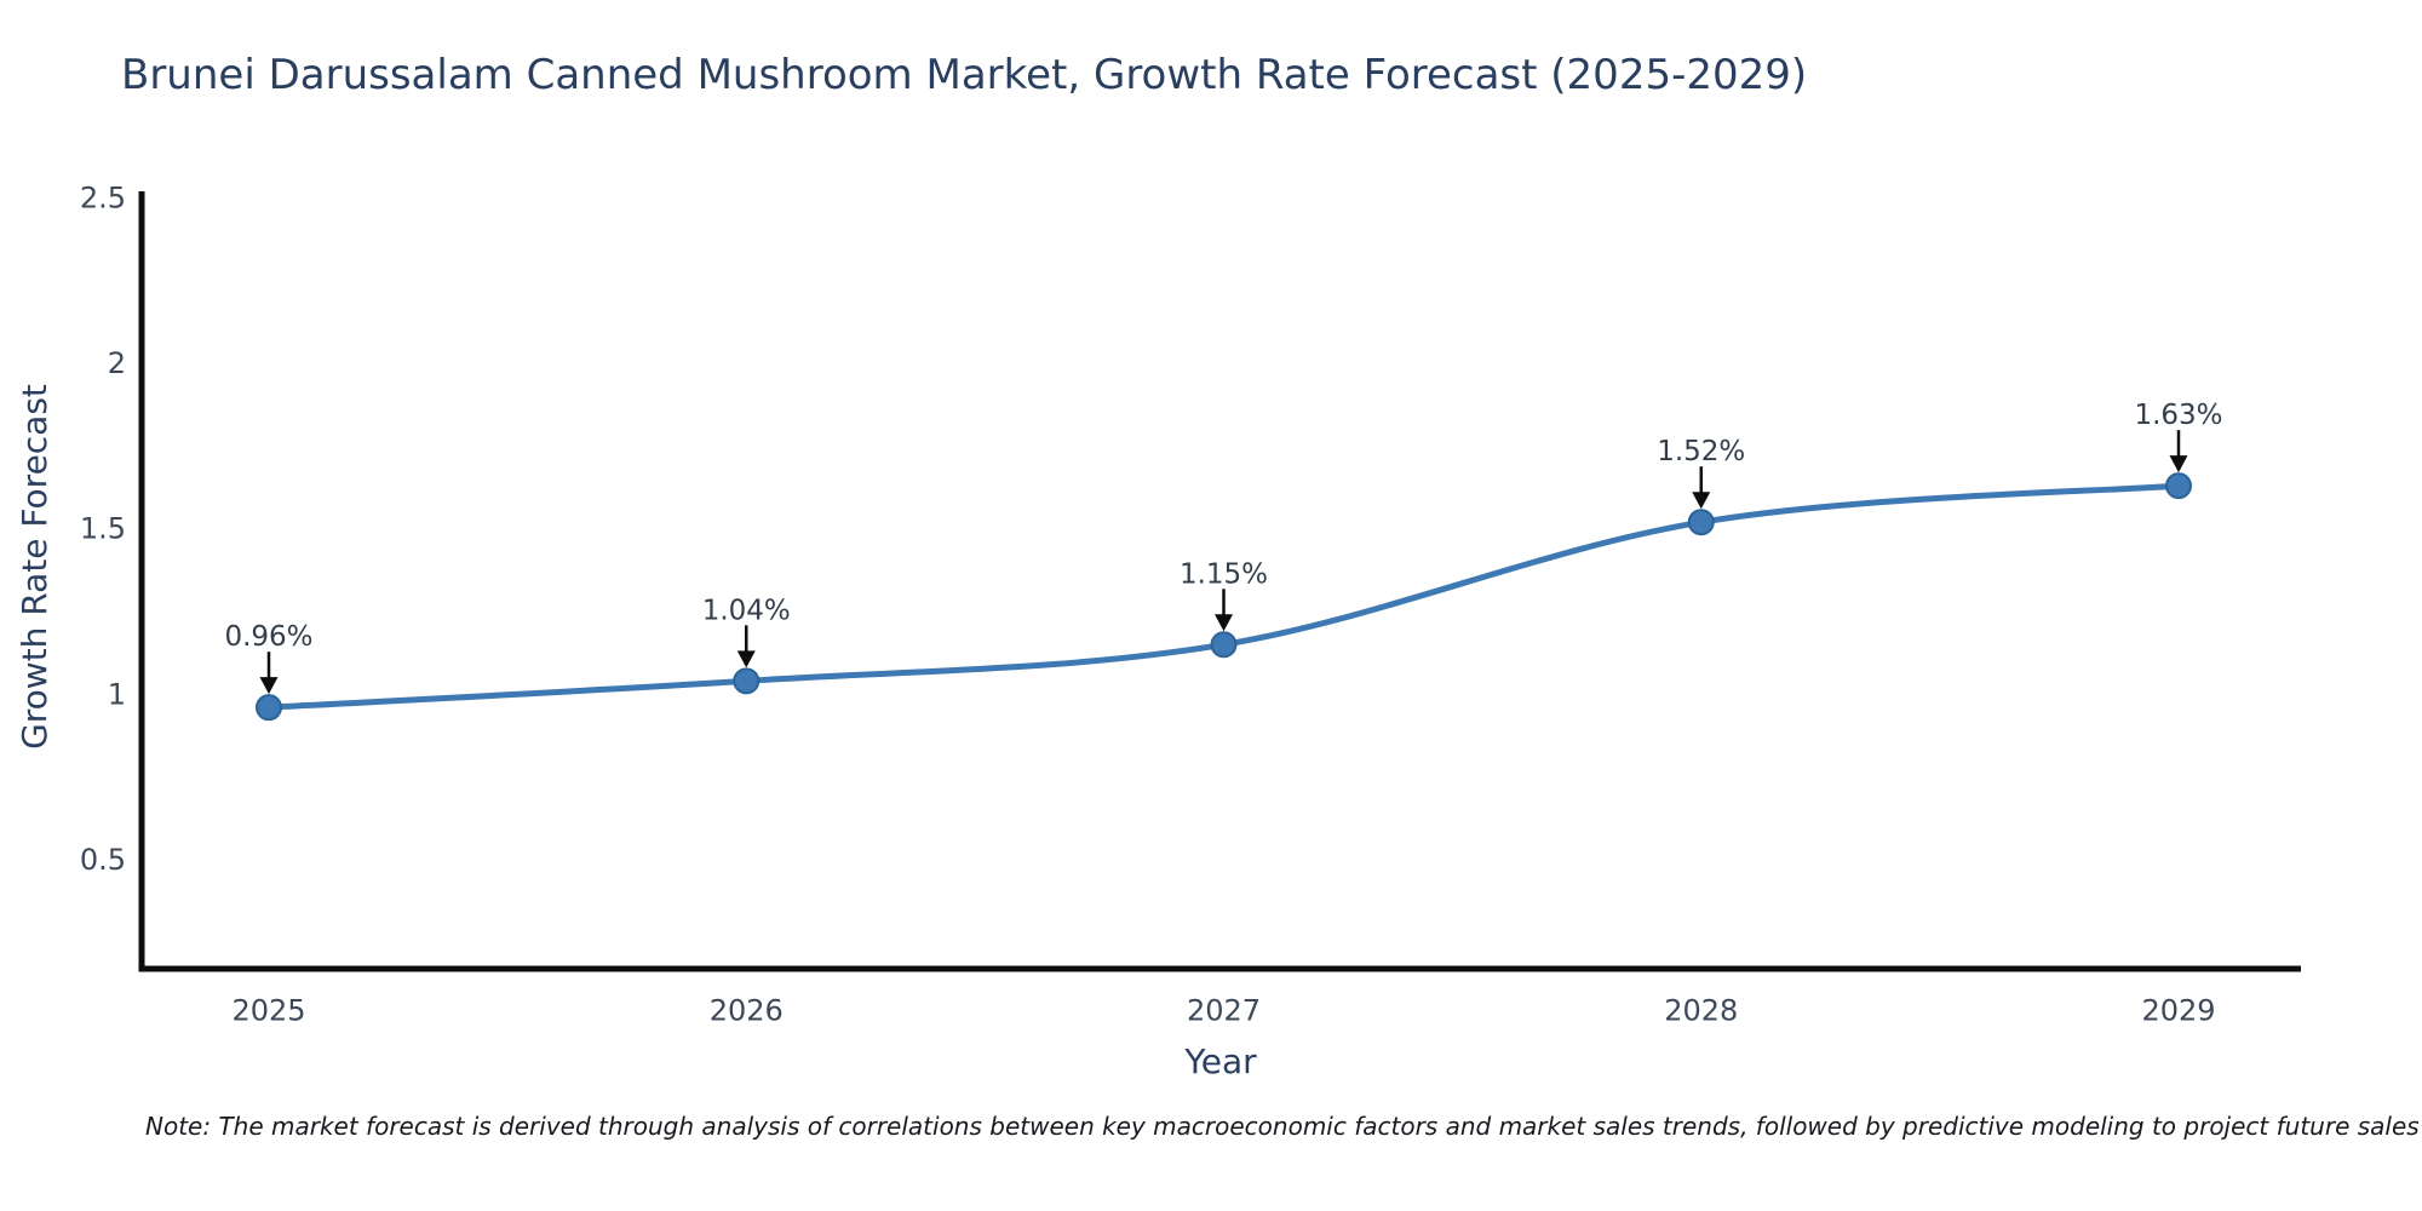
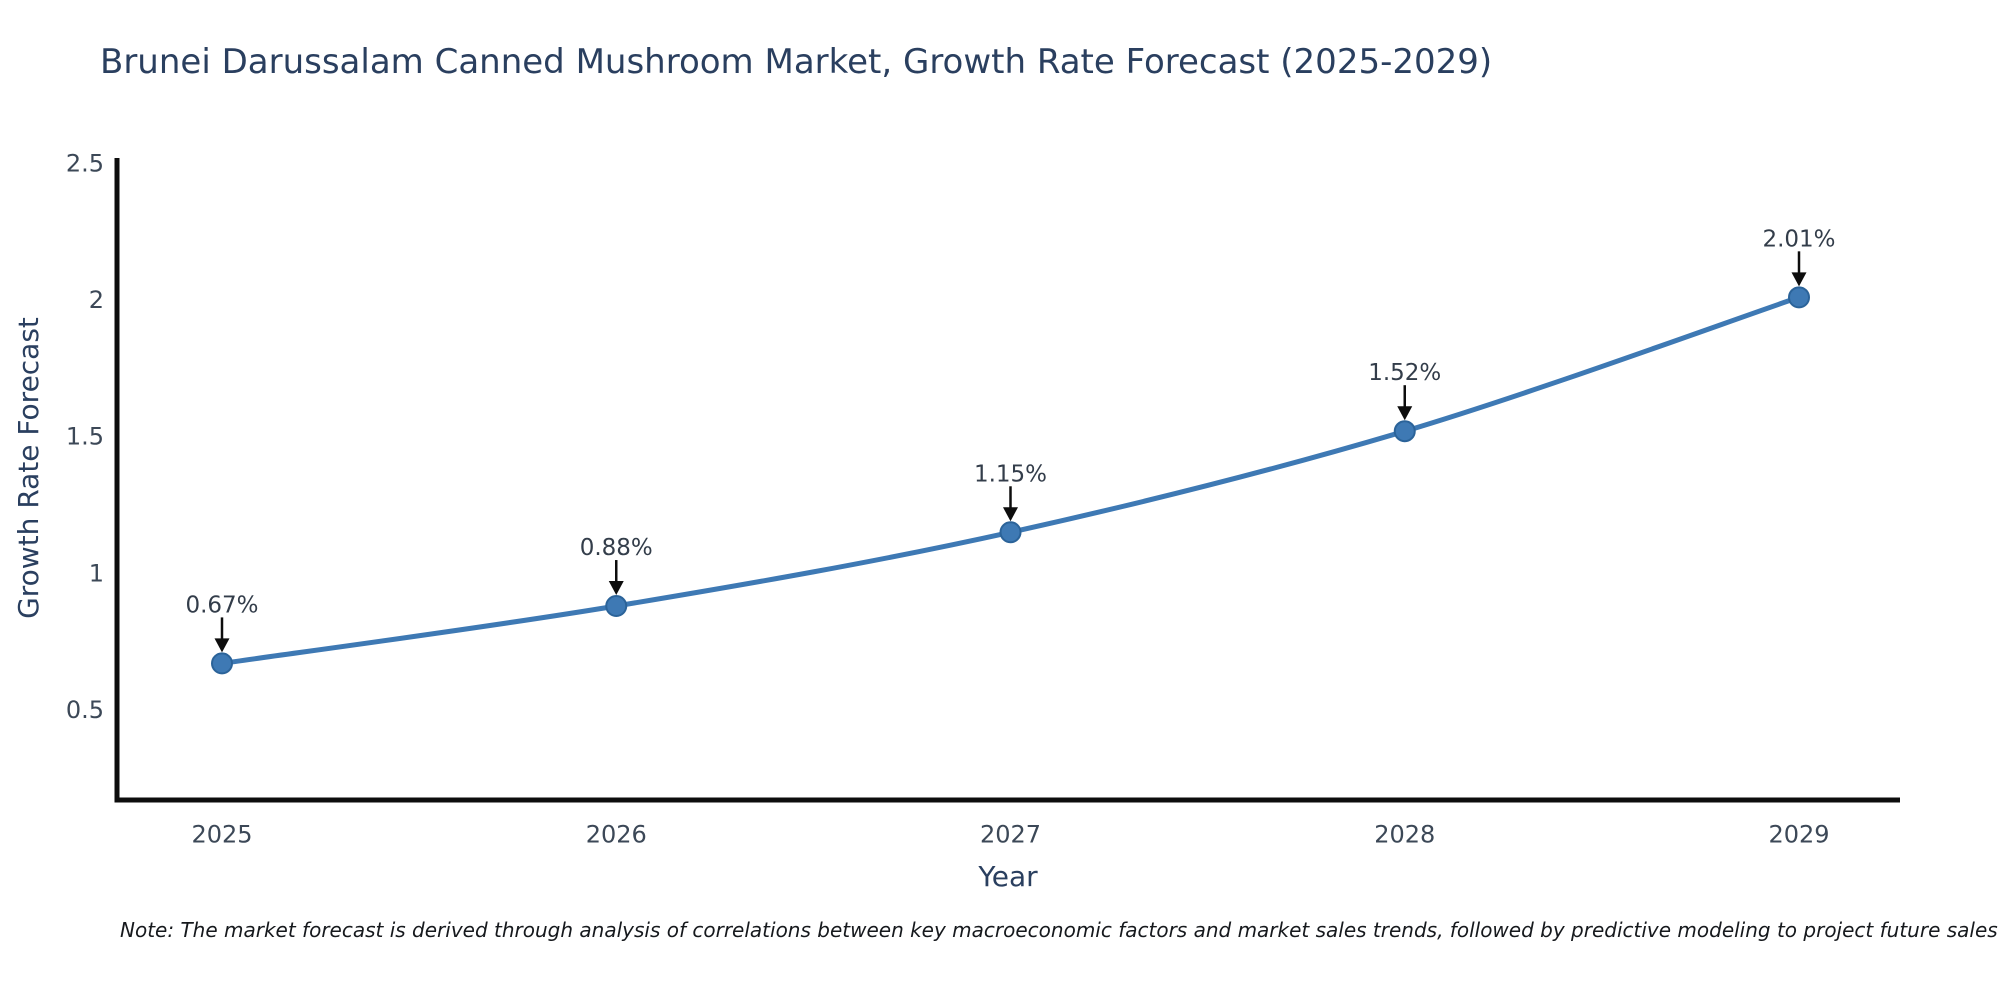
2025: 0.96% -> 0.67%
2026: 1.04% -> 0.88%
2029: 1.63% -> 2.01%
